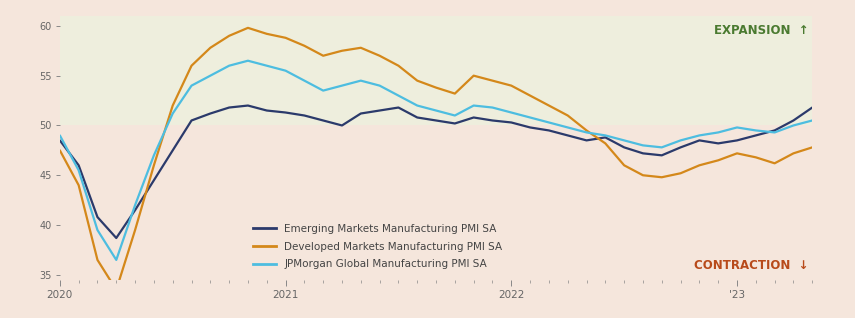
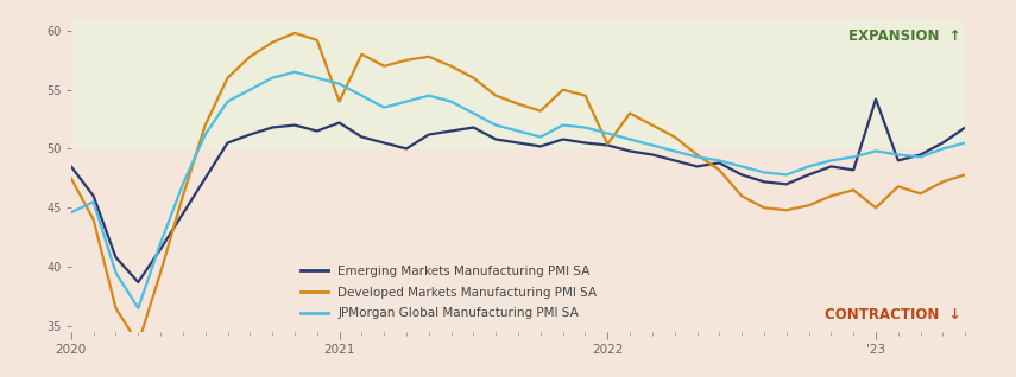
JPMorgan Global Manufacturing PMI SA/2020: 49.0 -> 44.6
Emerging Markets Manufacturing PMI SA/2021: 51.3 -> 52.2
Developed Markets Manufacturing PMI SA/2021: 58.8 -> 54.0
Developed Markets Manufacturing PMI SA/2022: 54.0 -> 50.4
Emerging Markets Manufacturing PMI SA/'23: 48.5 -> 54.2
Developed Markets Manufacturing PMI SA/'23: 47.2 -> 45.0
